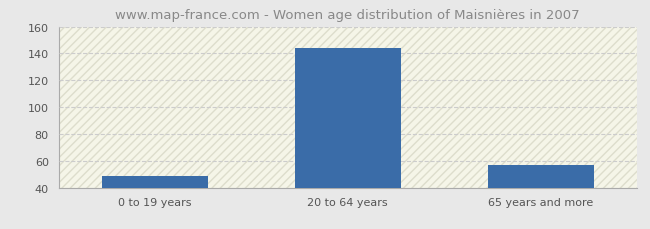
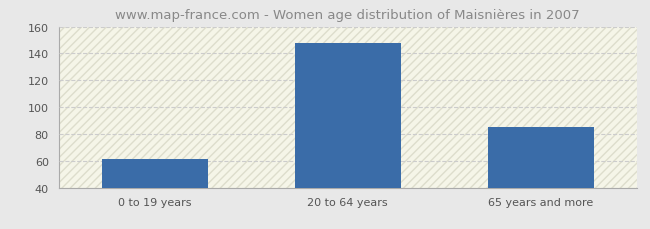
0 to 19 years: 49 -> 61
20 to 64 years: 144 -> 148
65 years and more: 57 -> 85
